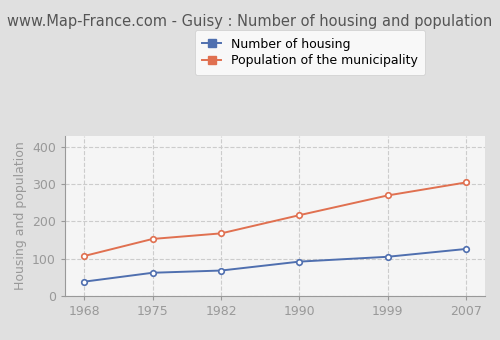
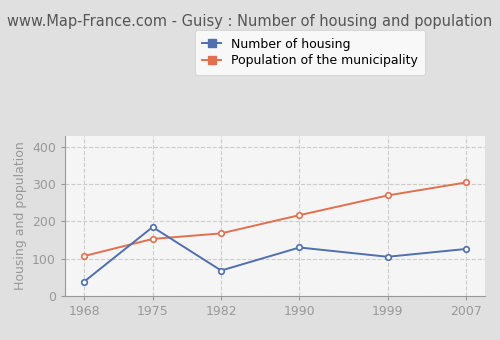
Number of housing/1975: 62 -> 185
Number of housing/1990: 92 -> 130
